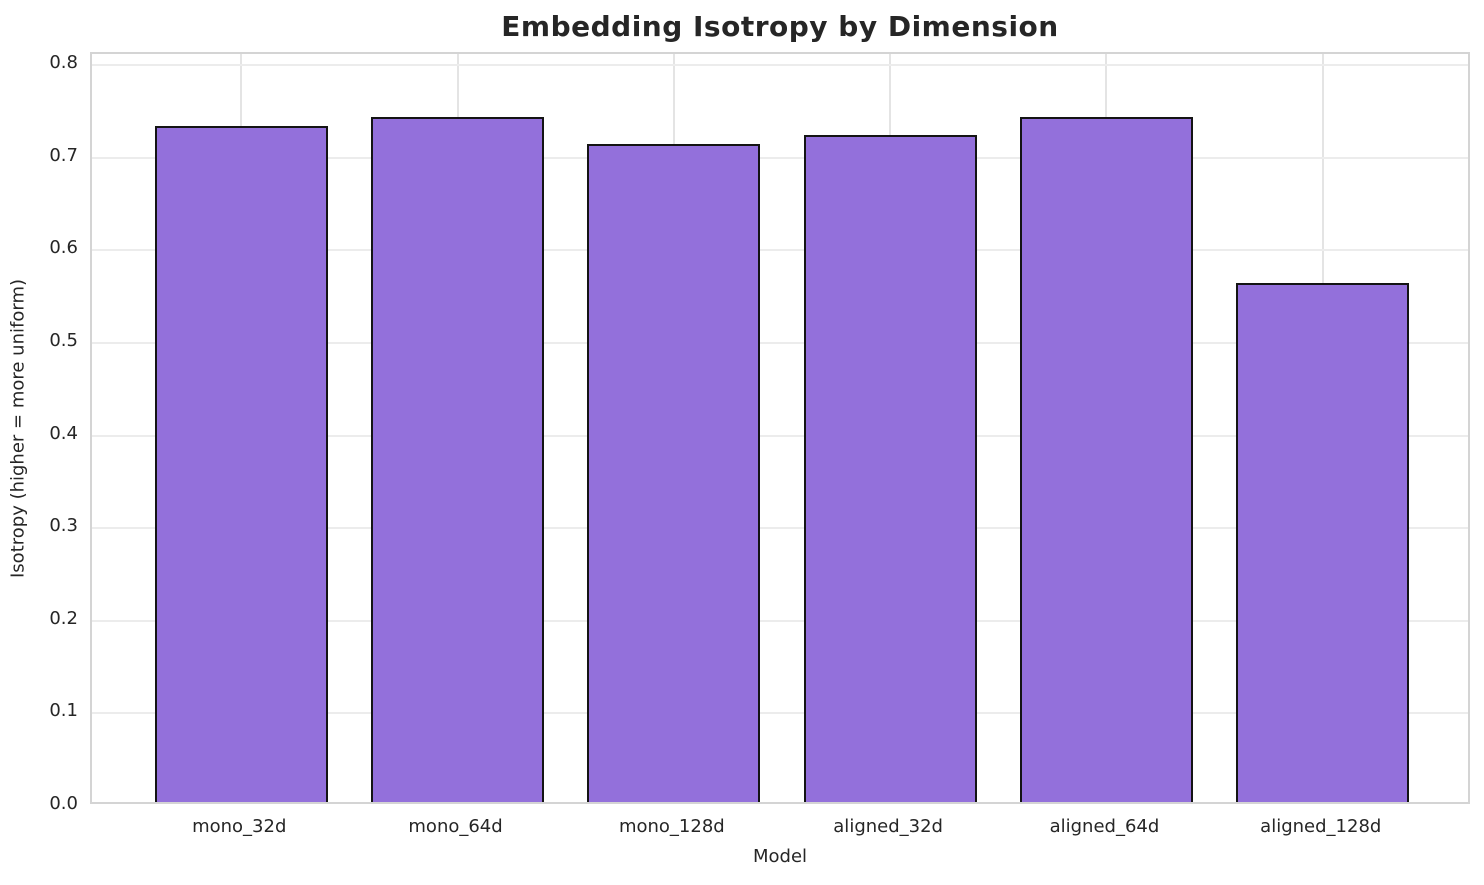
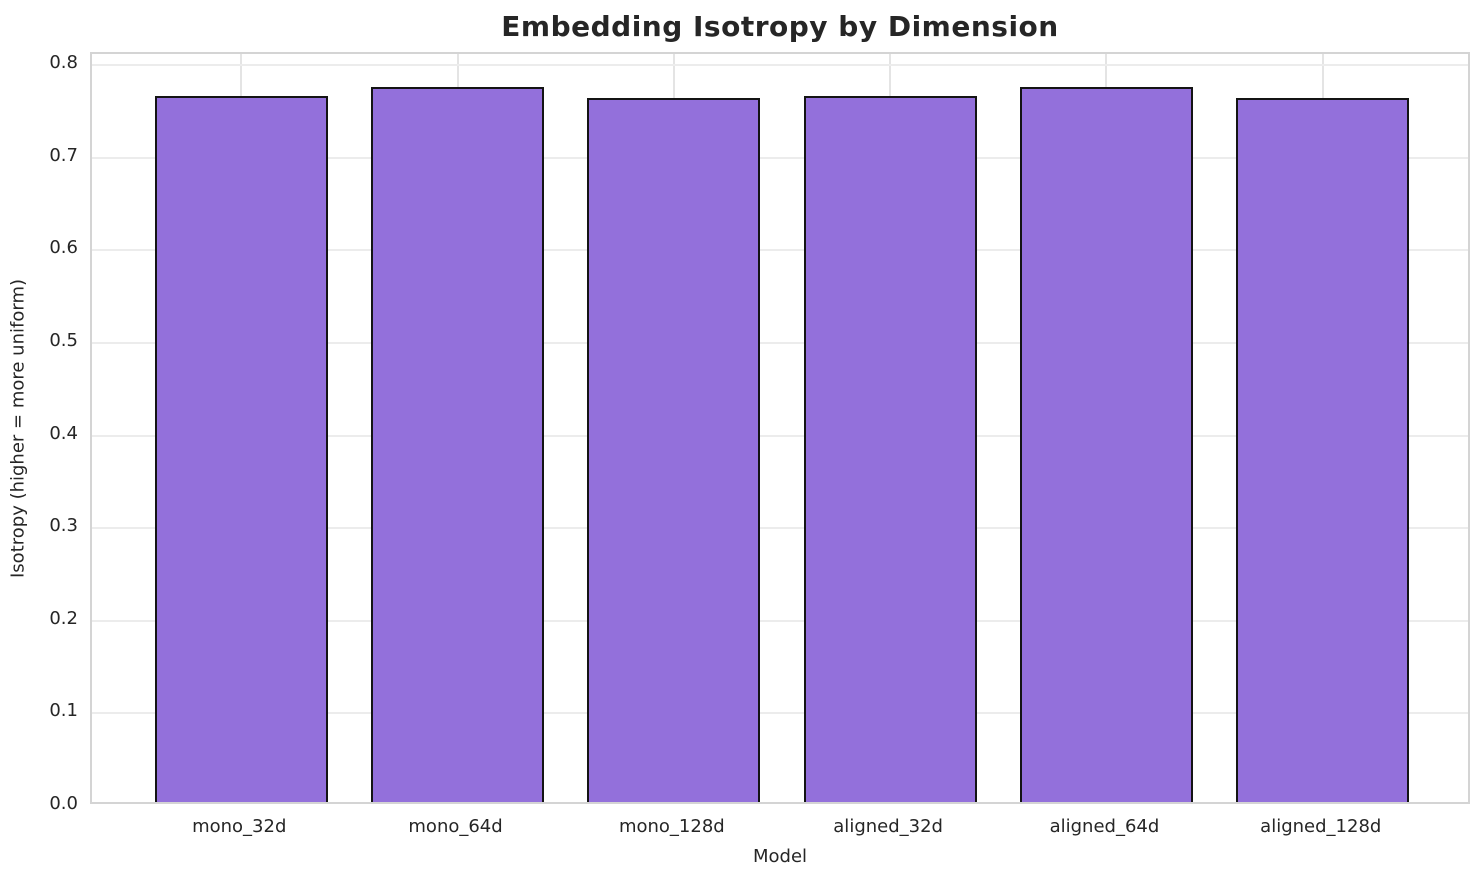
mono_32d: 0.73 -> 0.76
mono_64d: 0.74 -> 0.77
mono_128d: 0.71 -> 0.76
aligned_32d: 0.72 -> 0.76
aligned_64d: 0.74 -> 0.77
aligned_128d: 0.56 -> 0.76
